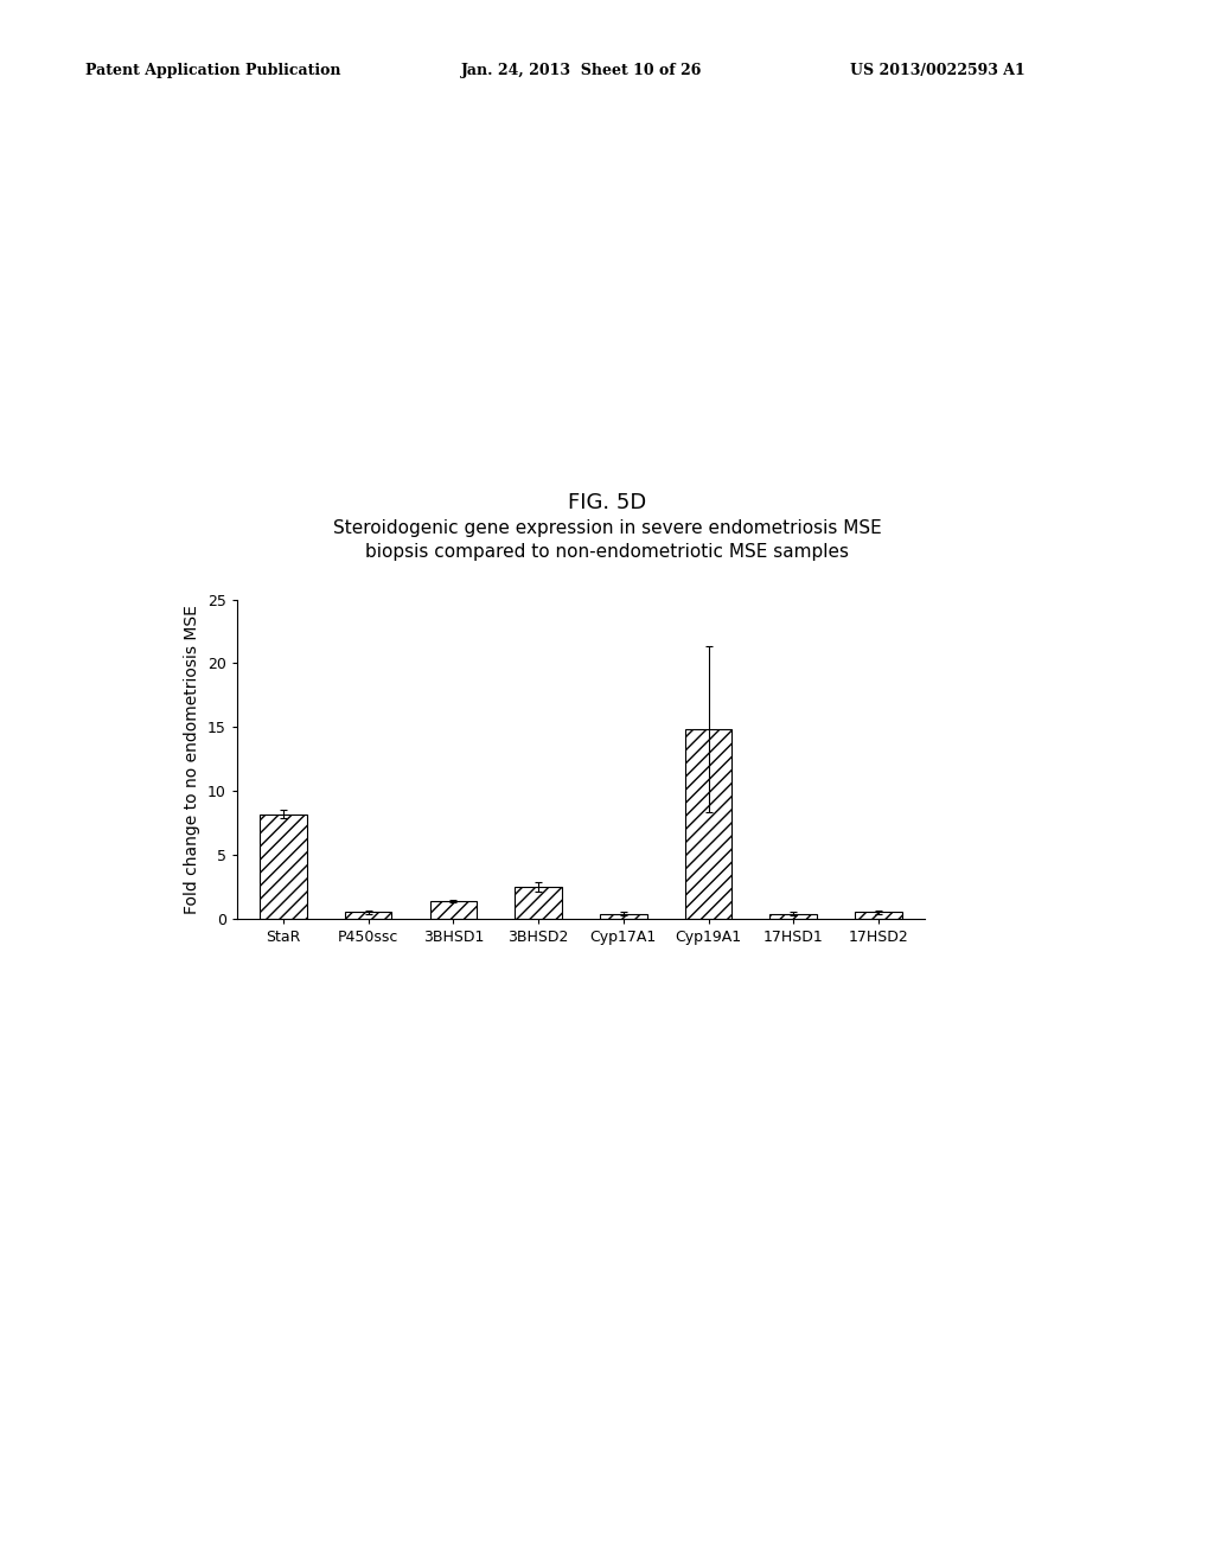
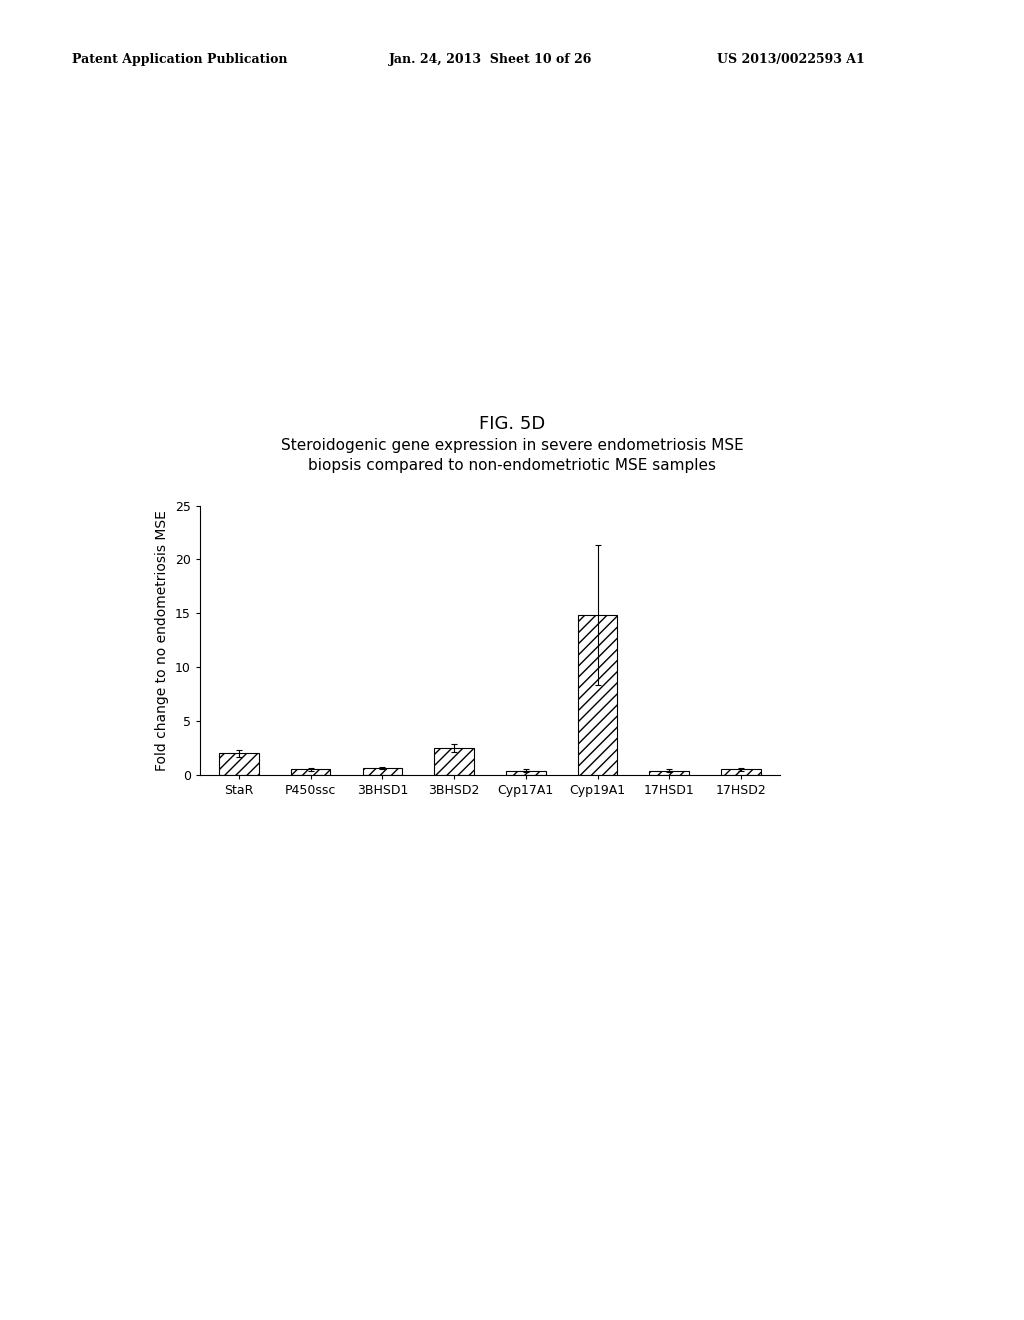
StaR: 8.2 -> 2.0
3BHSD1: 1.4 -> 0.6
